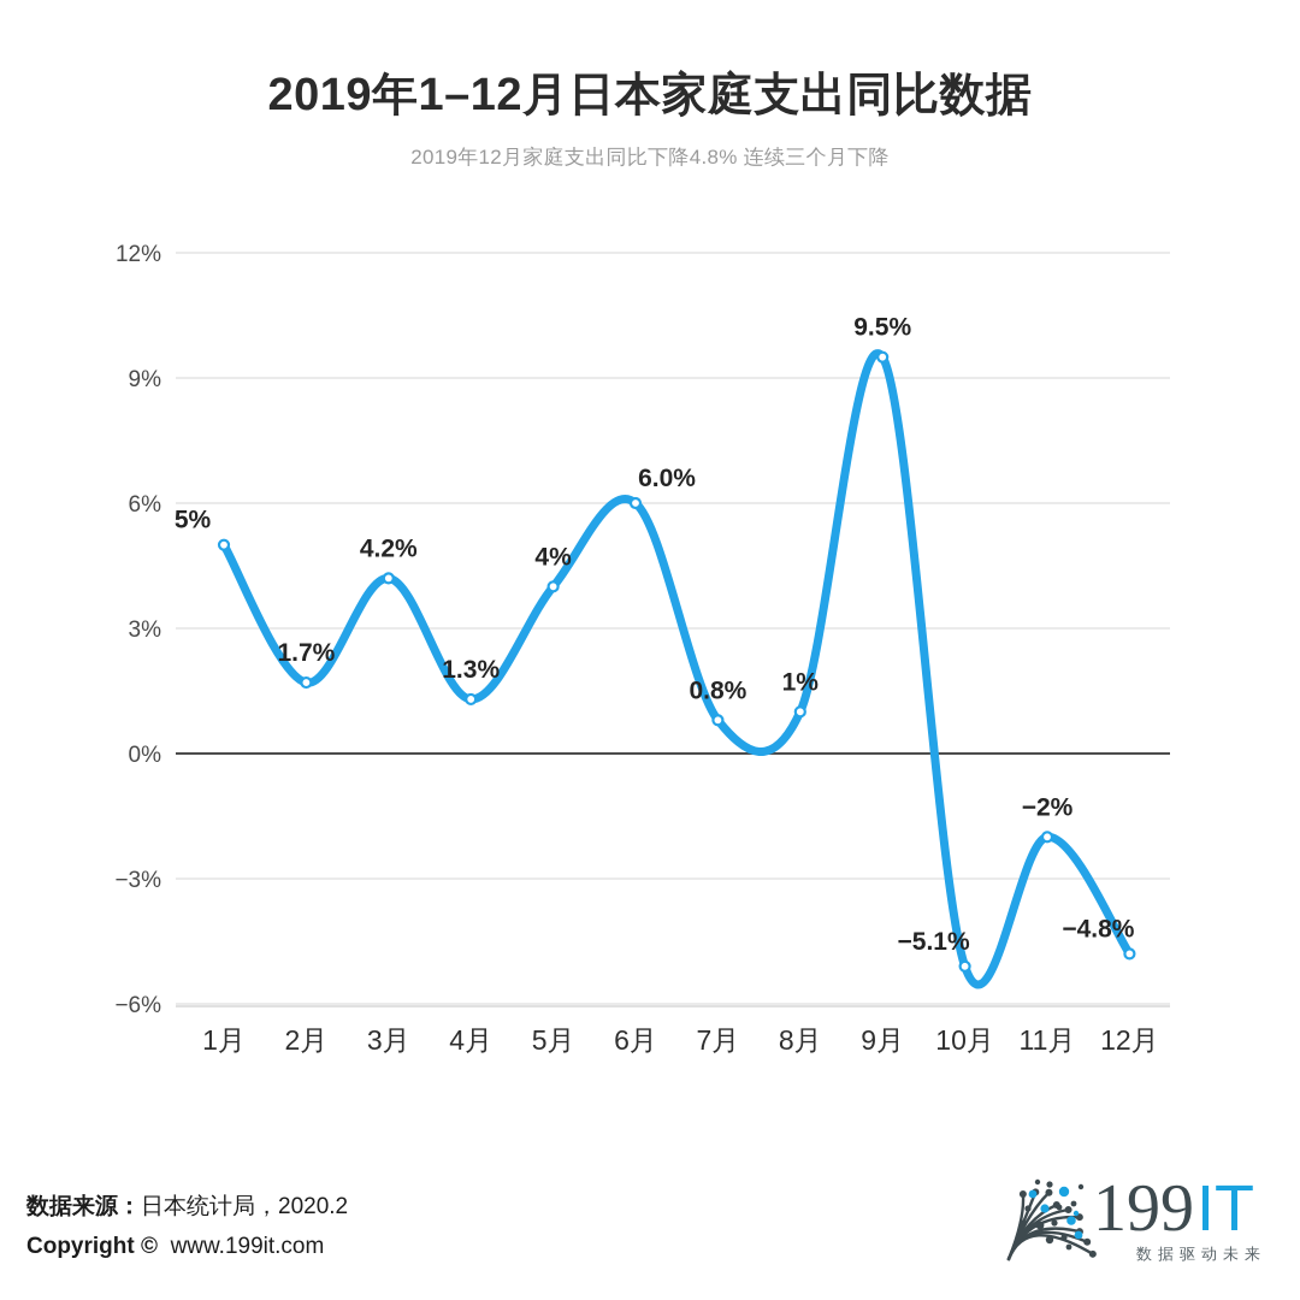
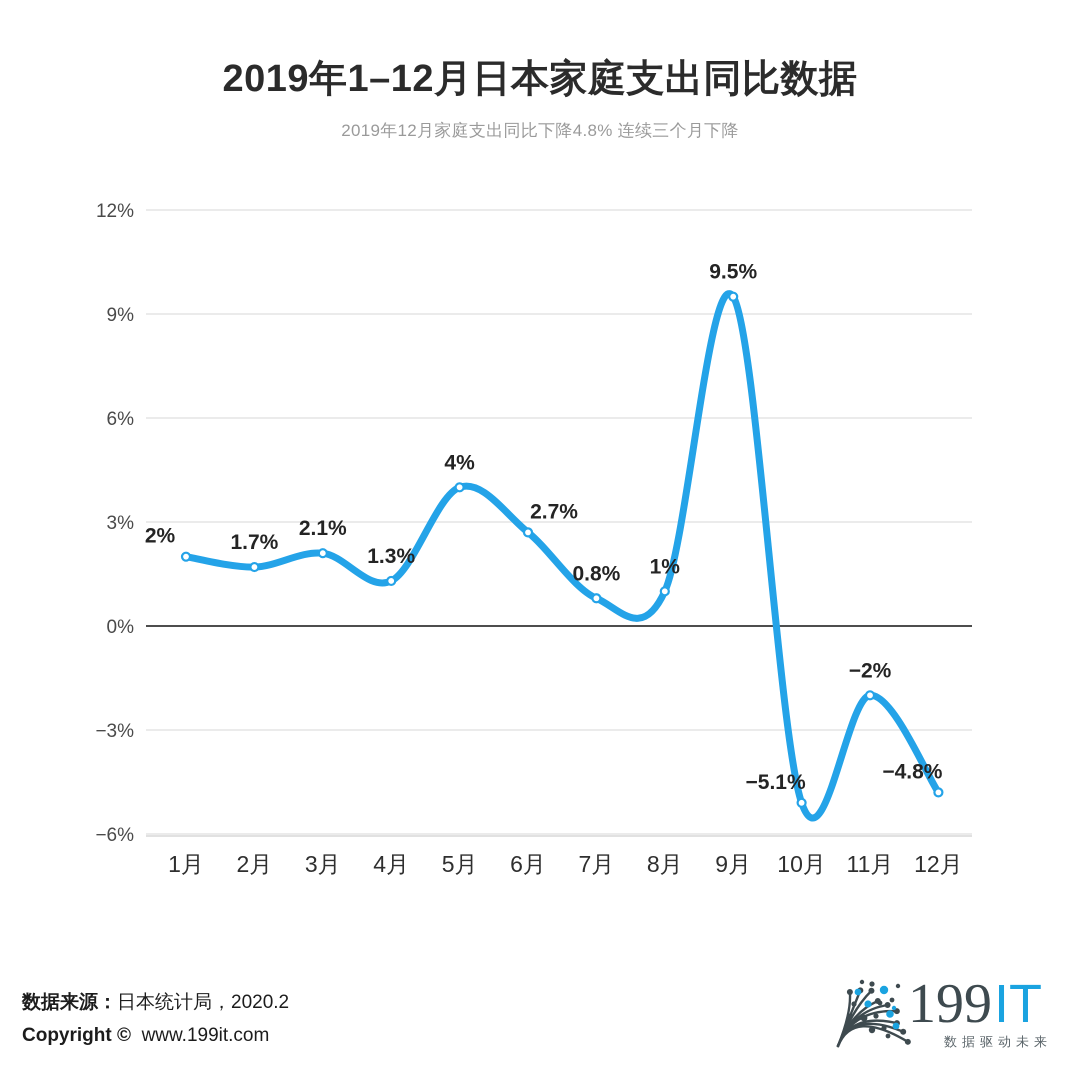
1月: 5% -> 2%
3月: 4.2% -> 2.1%
6月: 6.0% -> 2.7%
